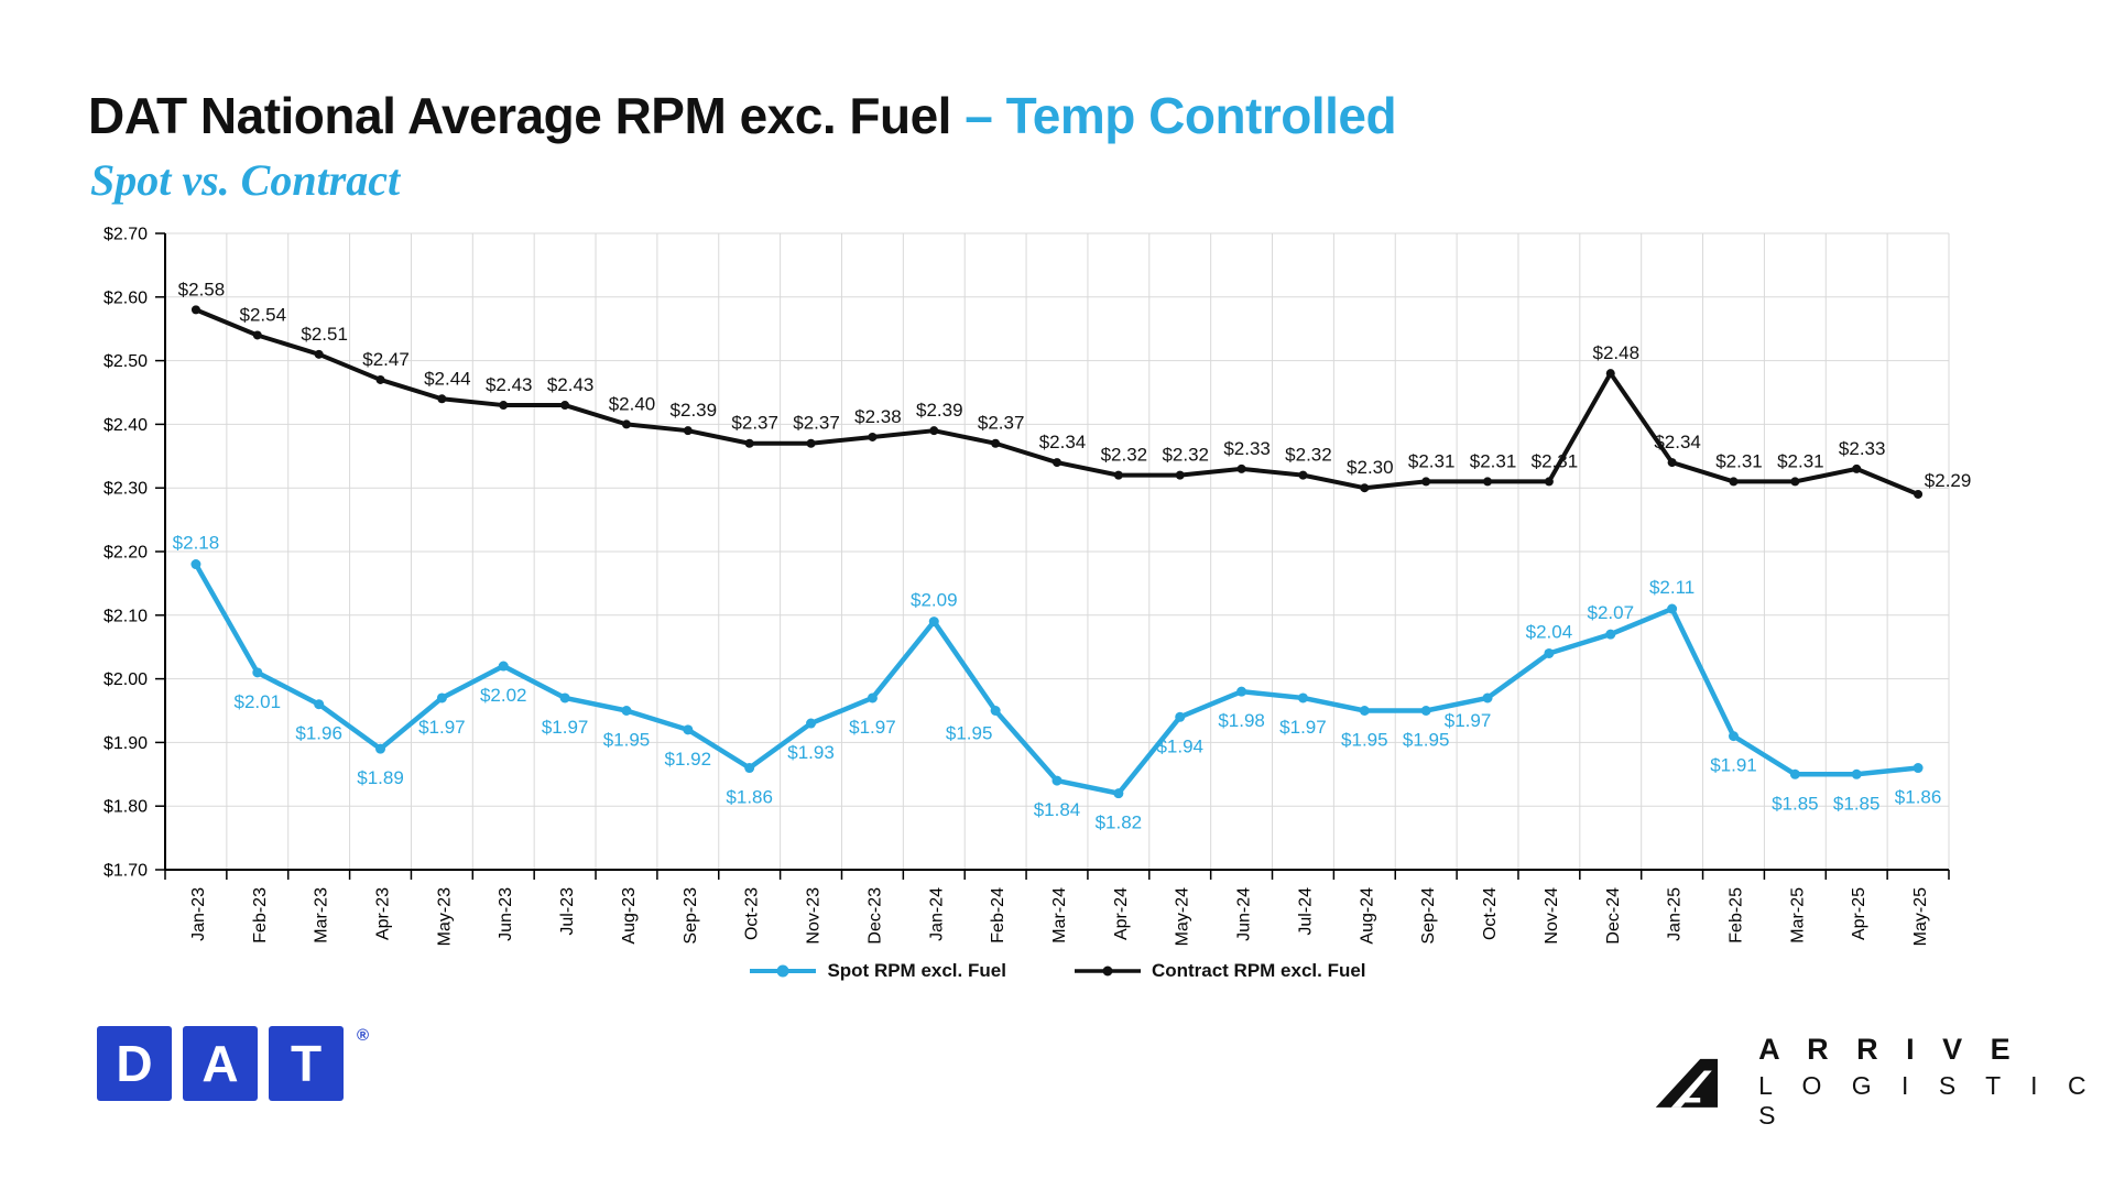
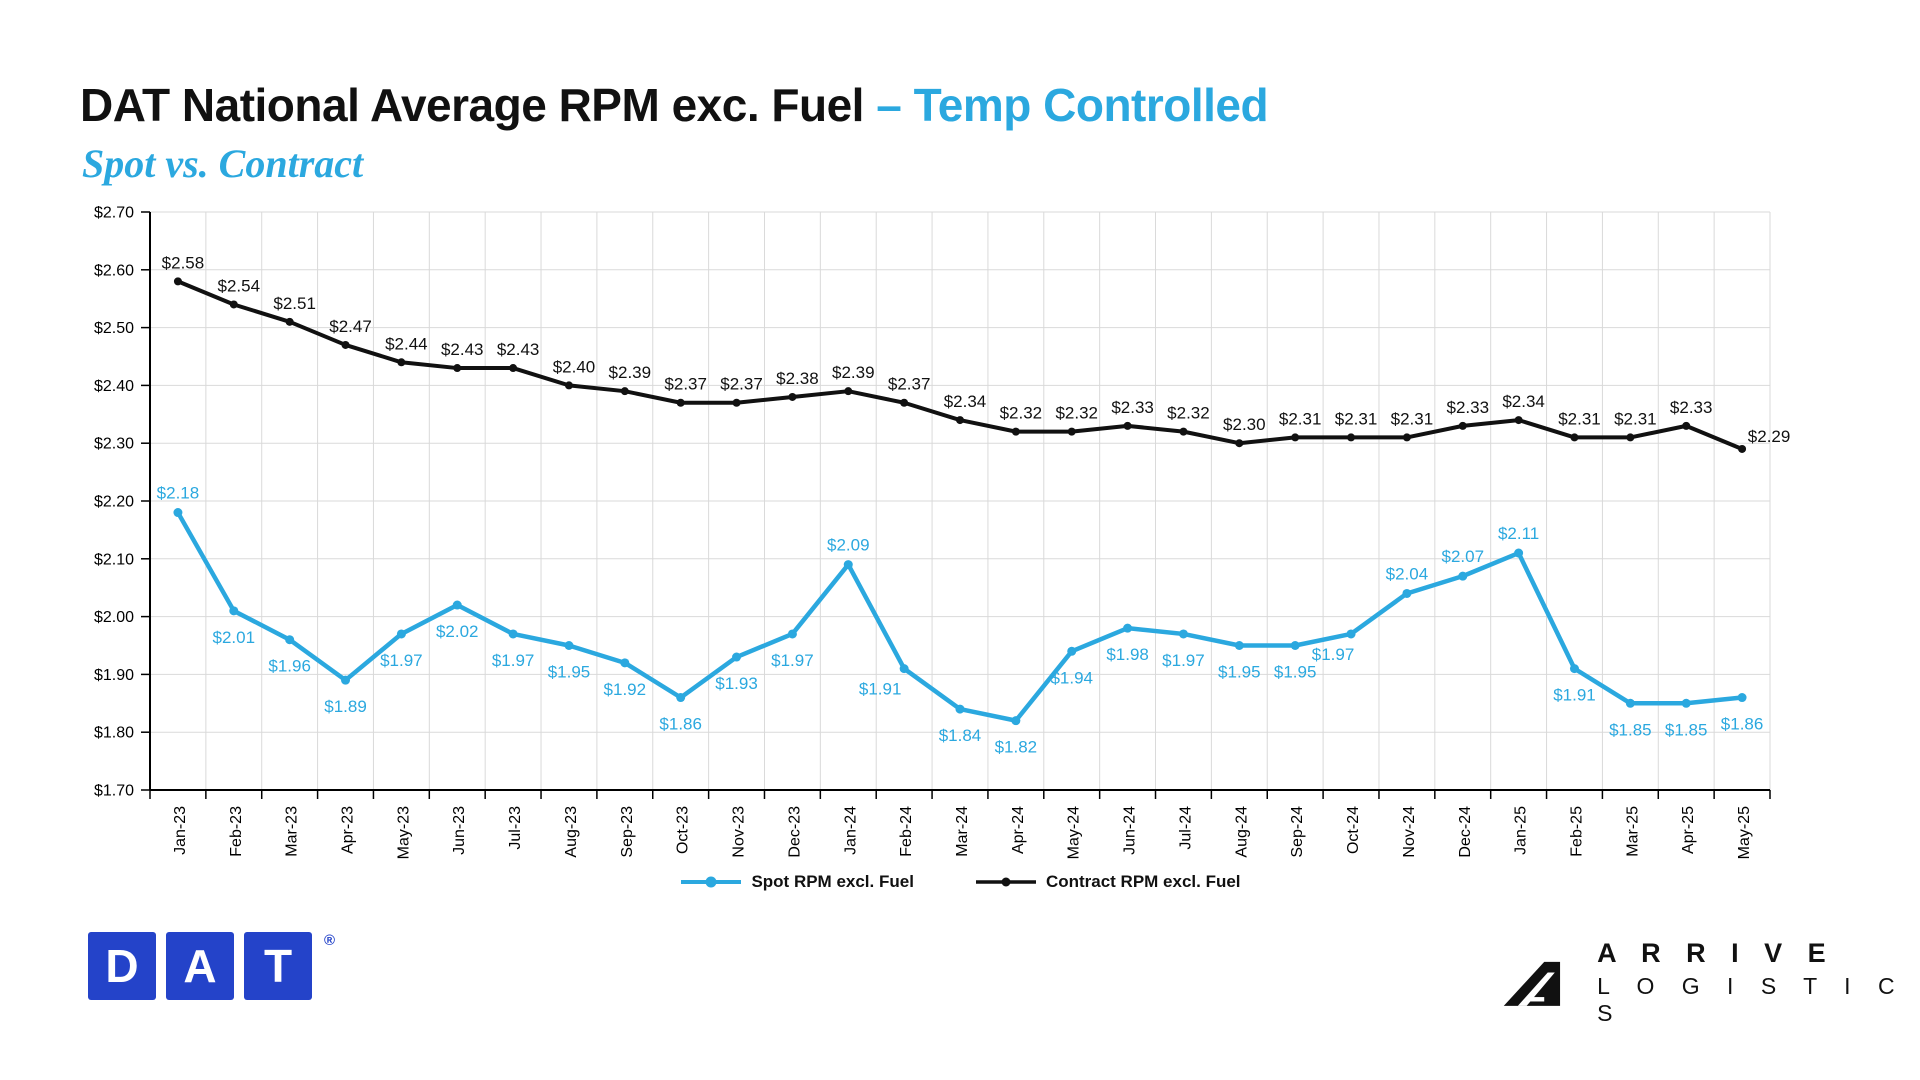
Spot RPM excl. Fuel/Feb-24: $1.95 -> $1.91
Contract RPM excl. Fuel/Dec-24: $2.48 -> $2.33
